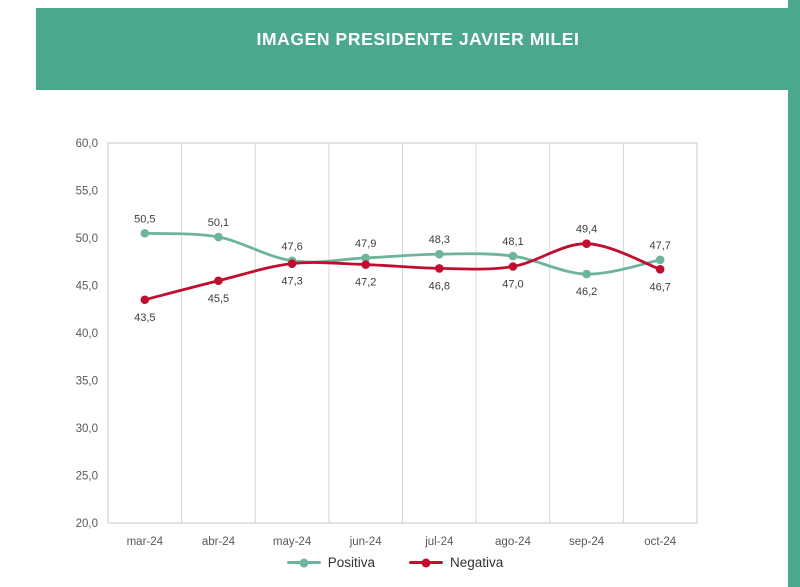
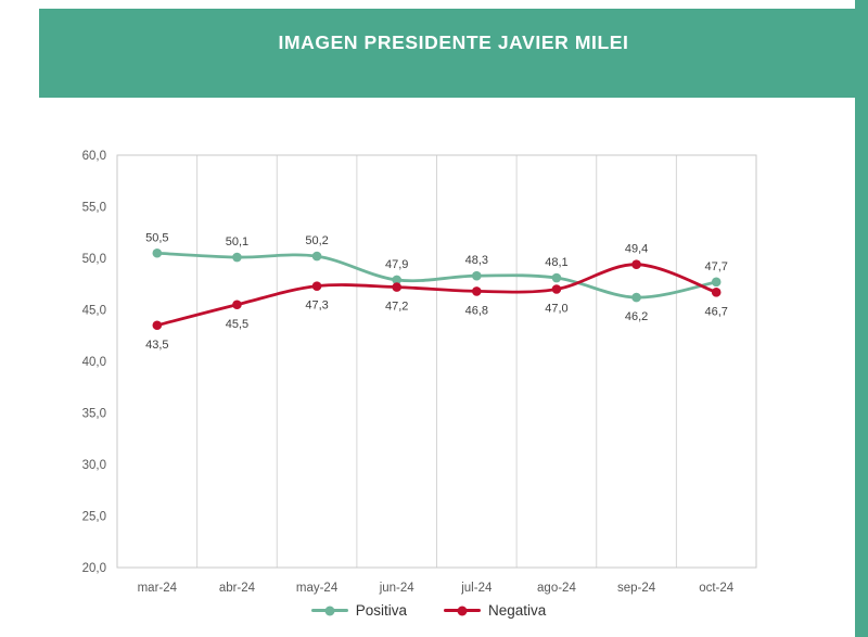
Positiva/may-24: 47,6 -> 50,2
